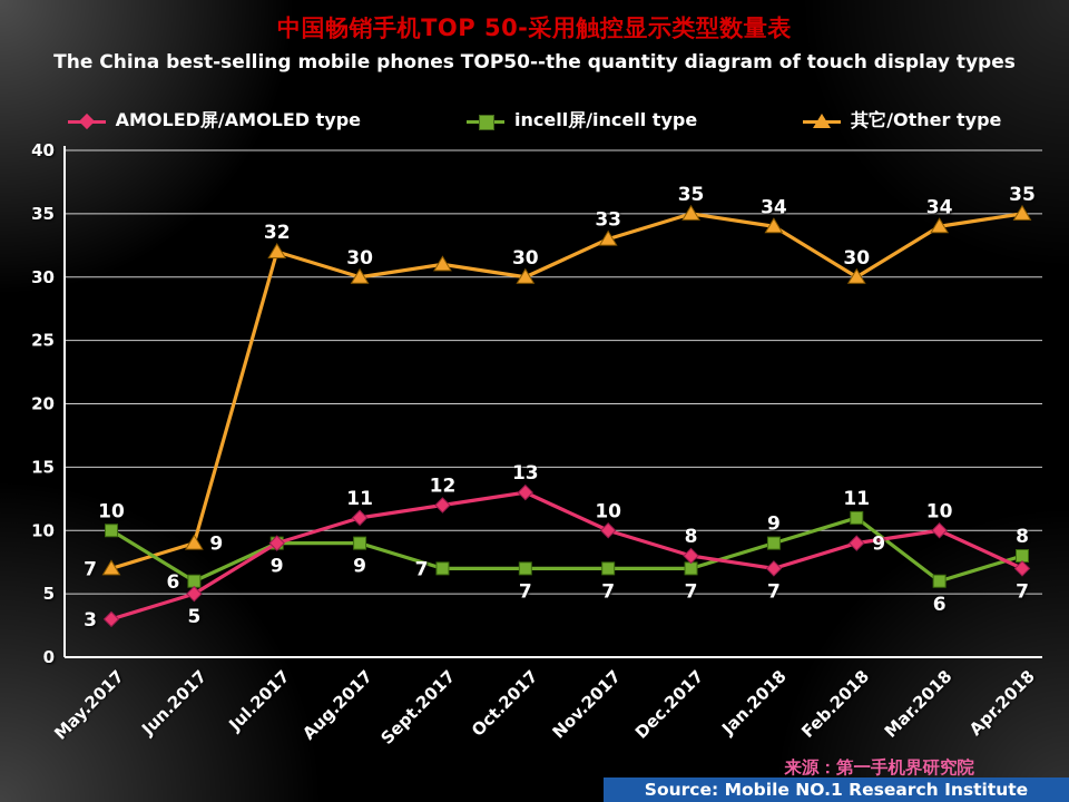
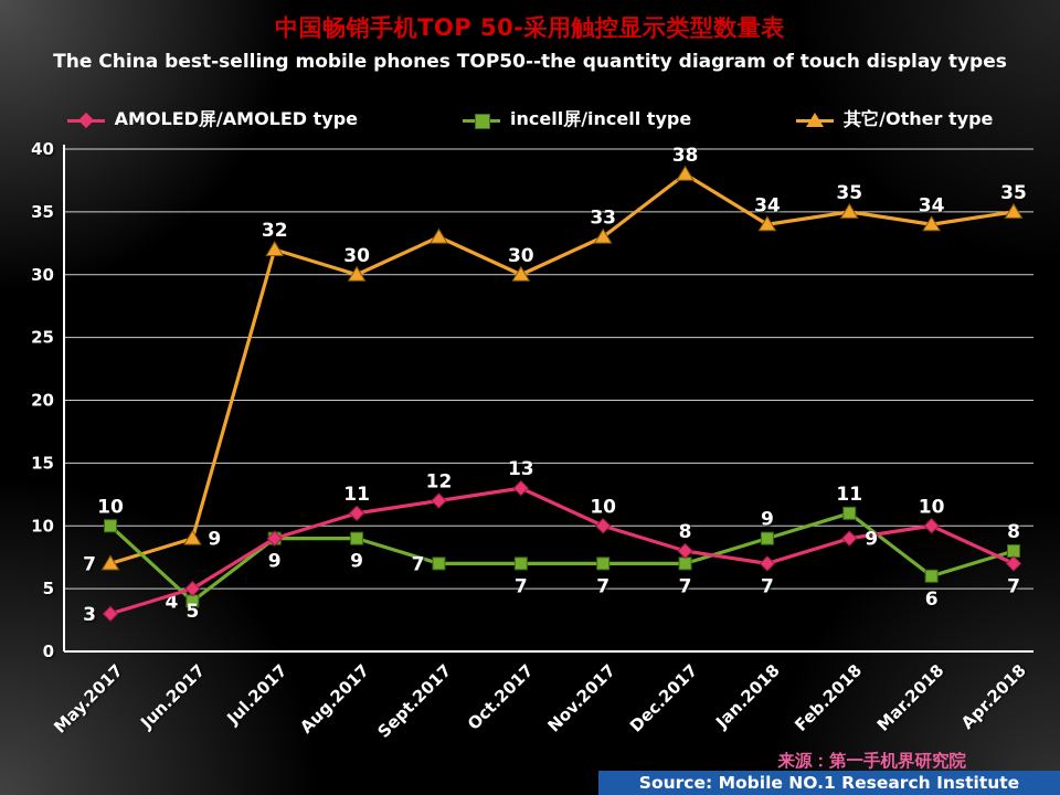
incell屏/incell type/Jun.2017: 6 -> 4
其它/Other type/Sept.2017: 31 -> 33
其它/Other type/Dec.2017: 35 -> 38
其它/Other type/Feb.2018: 30 -> 35
